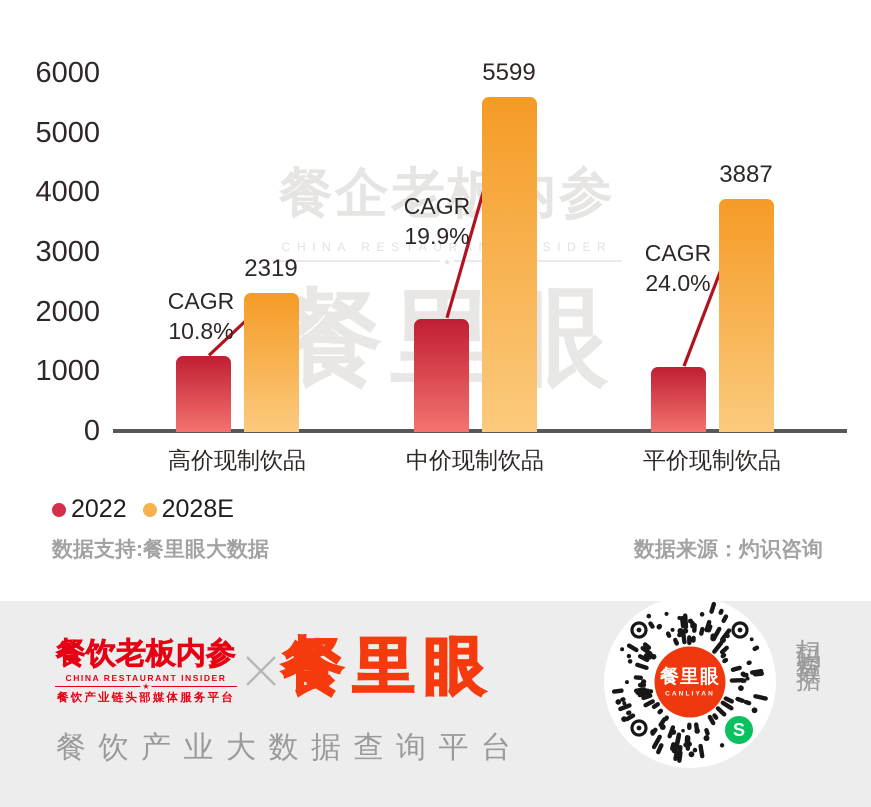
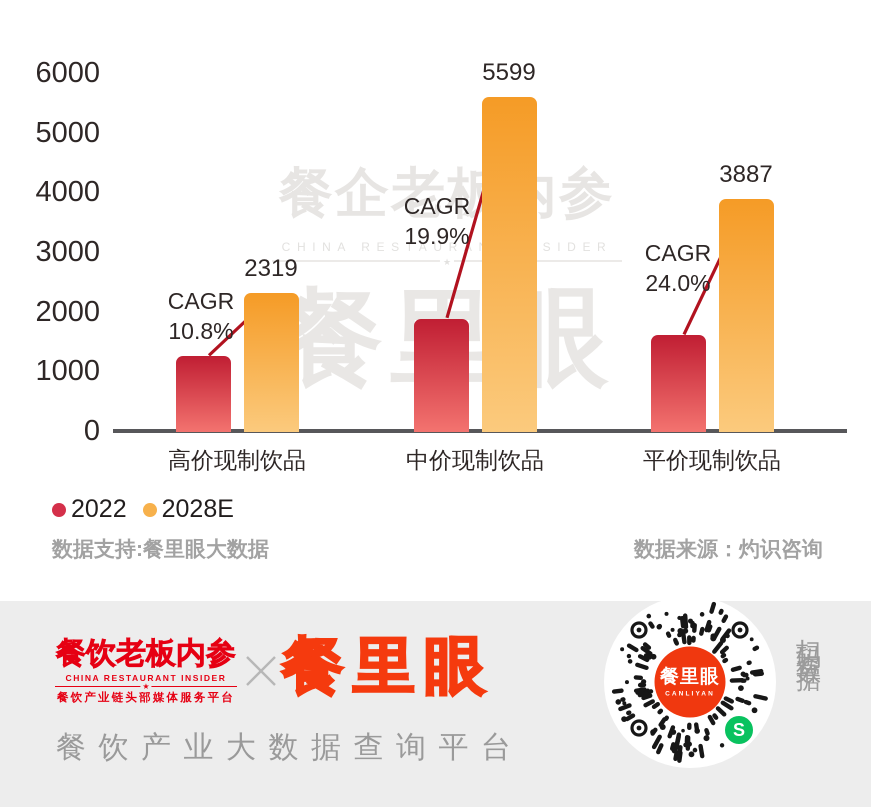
2022/平价现制饮品: 1100 -> 1600
